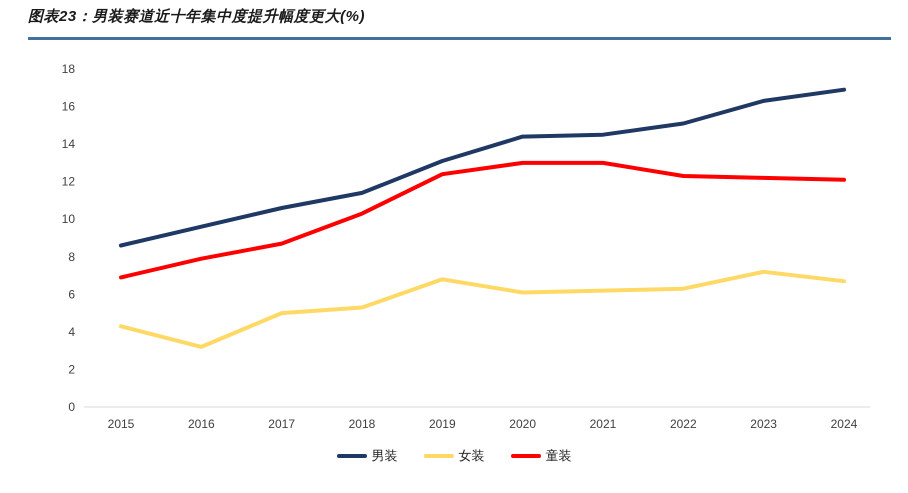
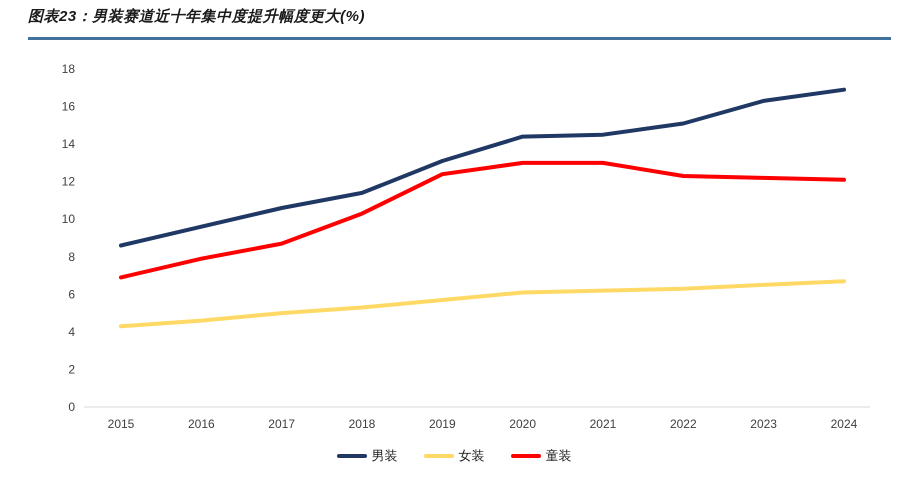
女装/2016: 3.2 -> 4.6
女装/2019: 6.8 -> 5.7
女装/2023: 7.2 -> 6.5
